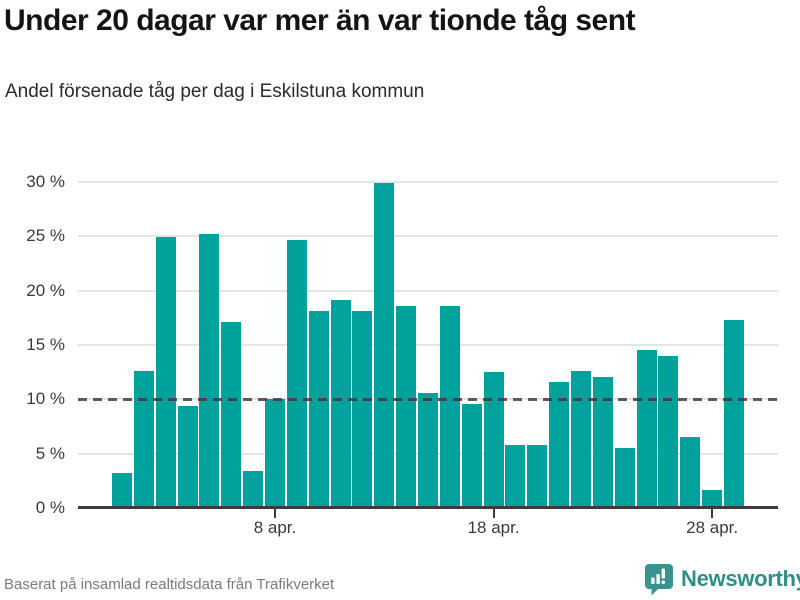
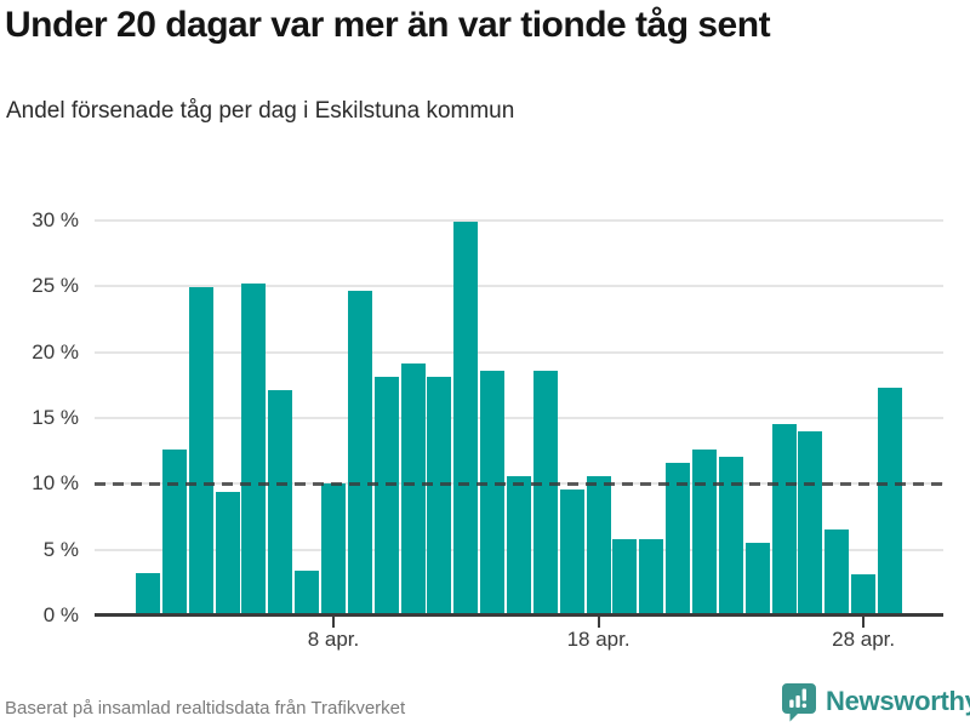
18 apr.: 12.5% -> 10.6%
28 apr.: 1.7% -> 3.1%
